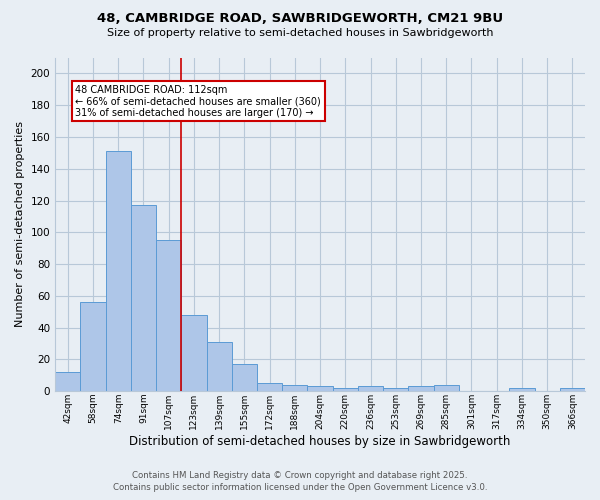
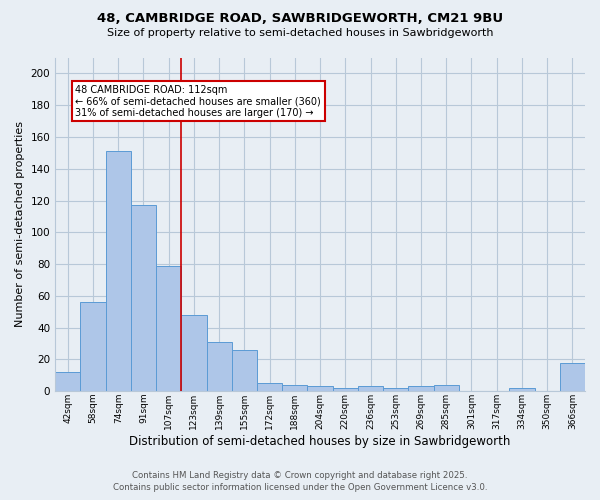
107sqm: 95 -> 79
155sqm: 17 -> 26
366sqm: 2 -> 18
